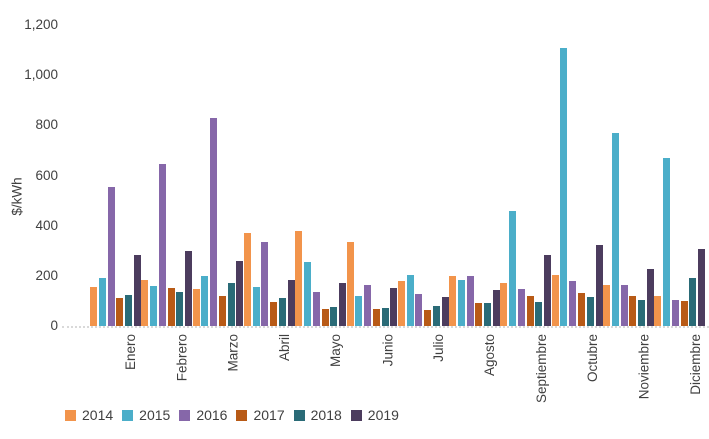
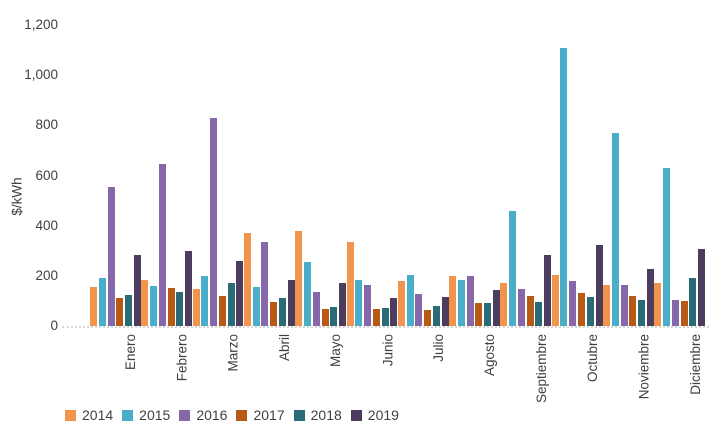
2015/Junio: 120 -> 180
2019/Junio: 150 -> 110
2014/Diciembre: 120 -> 170
2015/Diciembre: 670 -> 630
